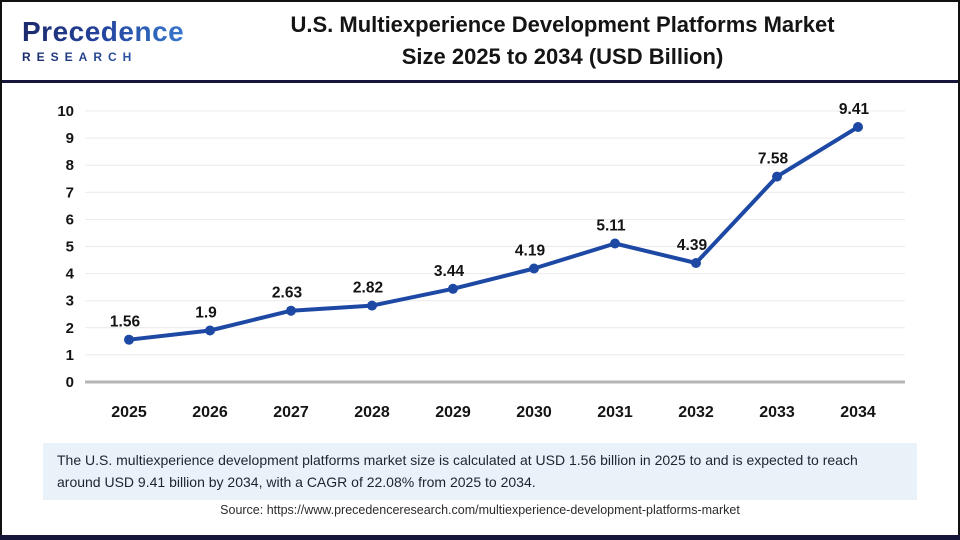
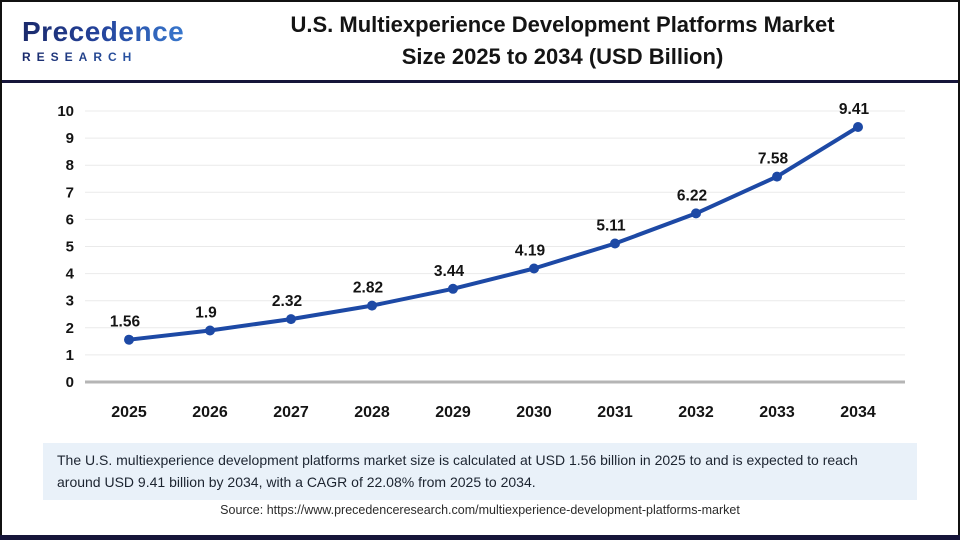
2027: 2.63 -> 2.32
2032: 4.39 -> 6.22
